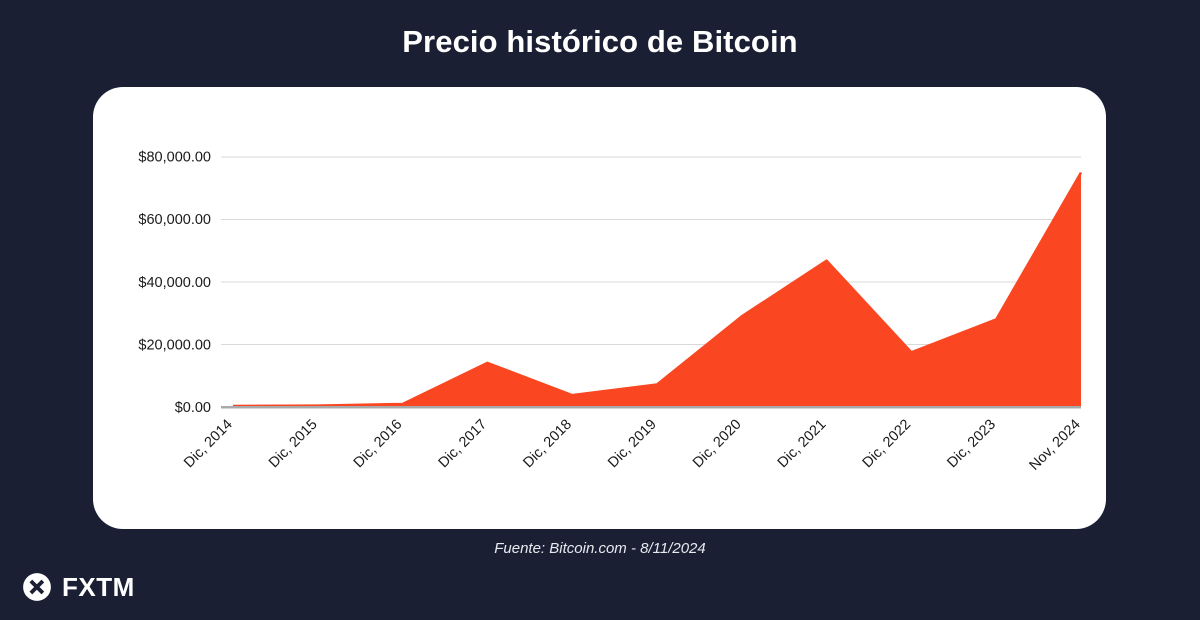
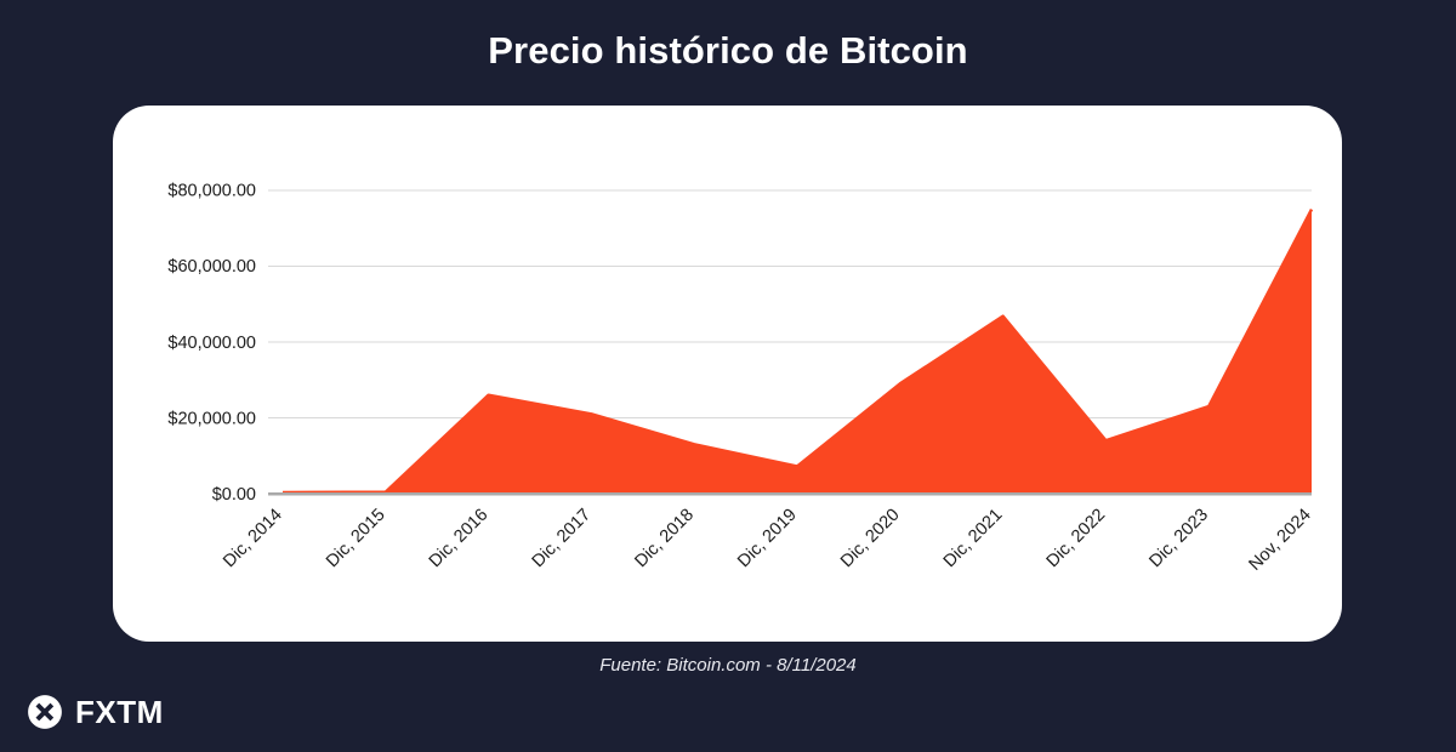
Dic, 2016: $1000 -> $26000
Dic, 2017: $14000 -> $21000
Dic, 2018: $4000 -> $13000
Dic, 2022: $18000 -> $14000
Dic, 2023: $28000 -> $23000
